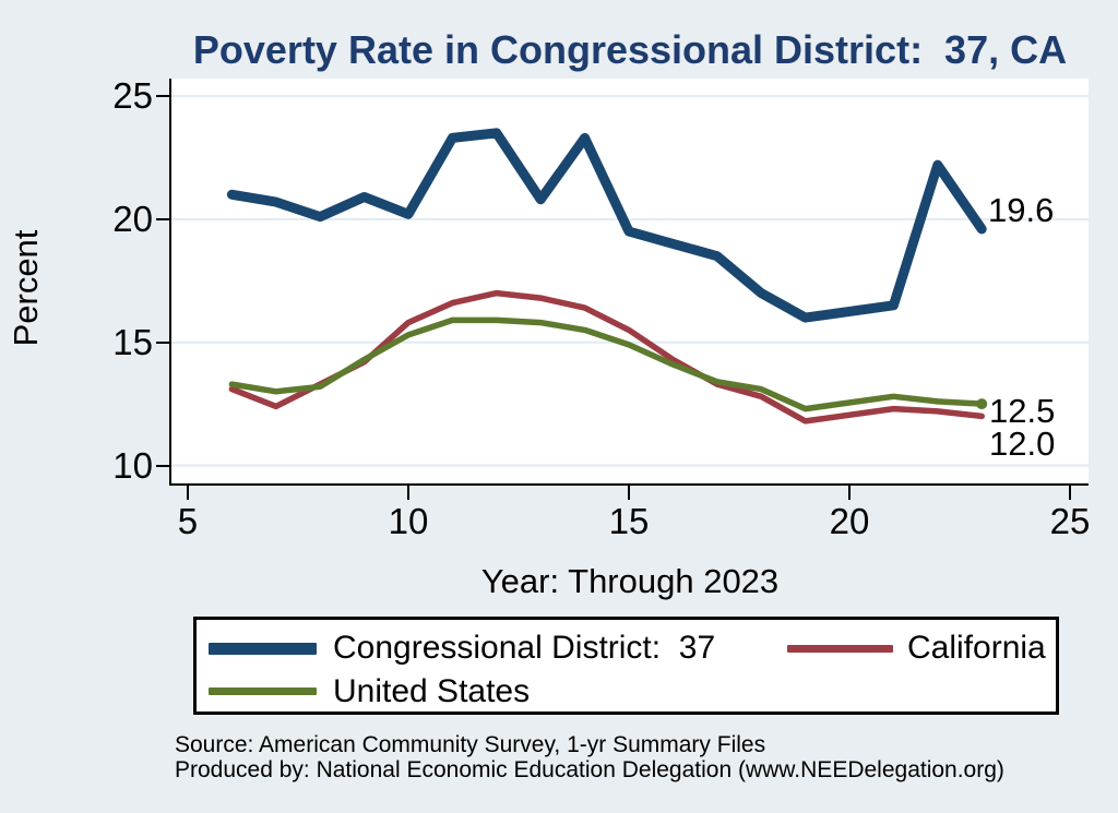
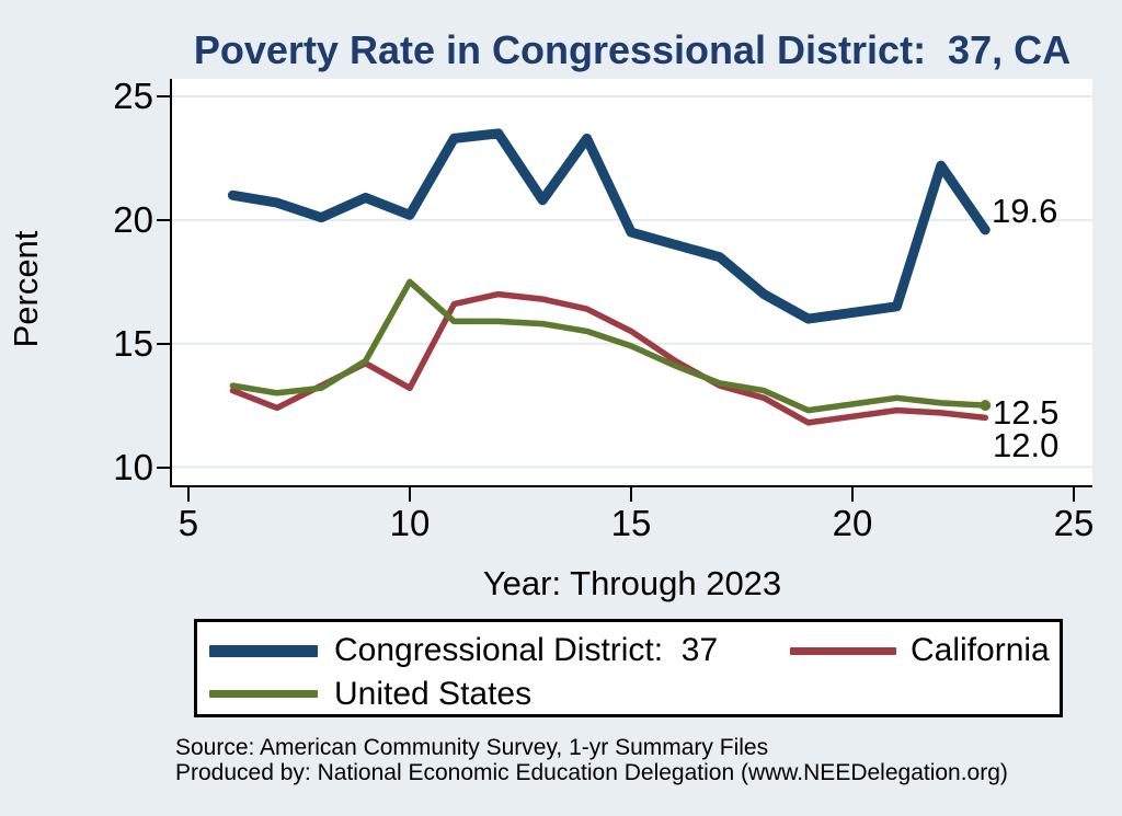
California/10: 15.8 -> 13.2
United States/10: 15.3 -> 17.5
